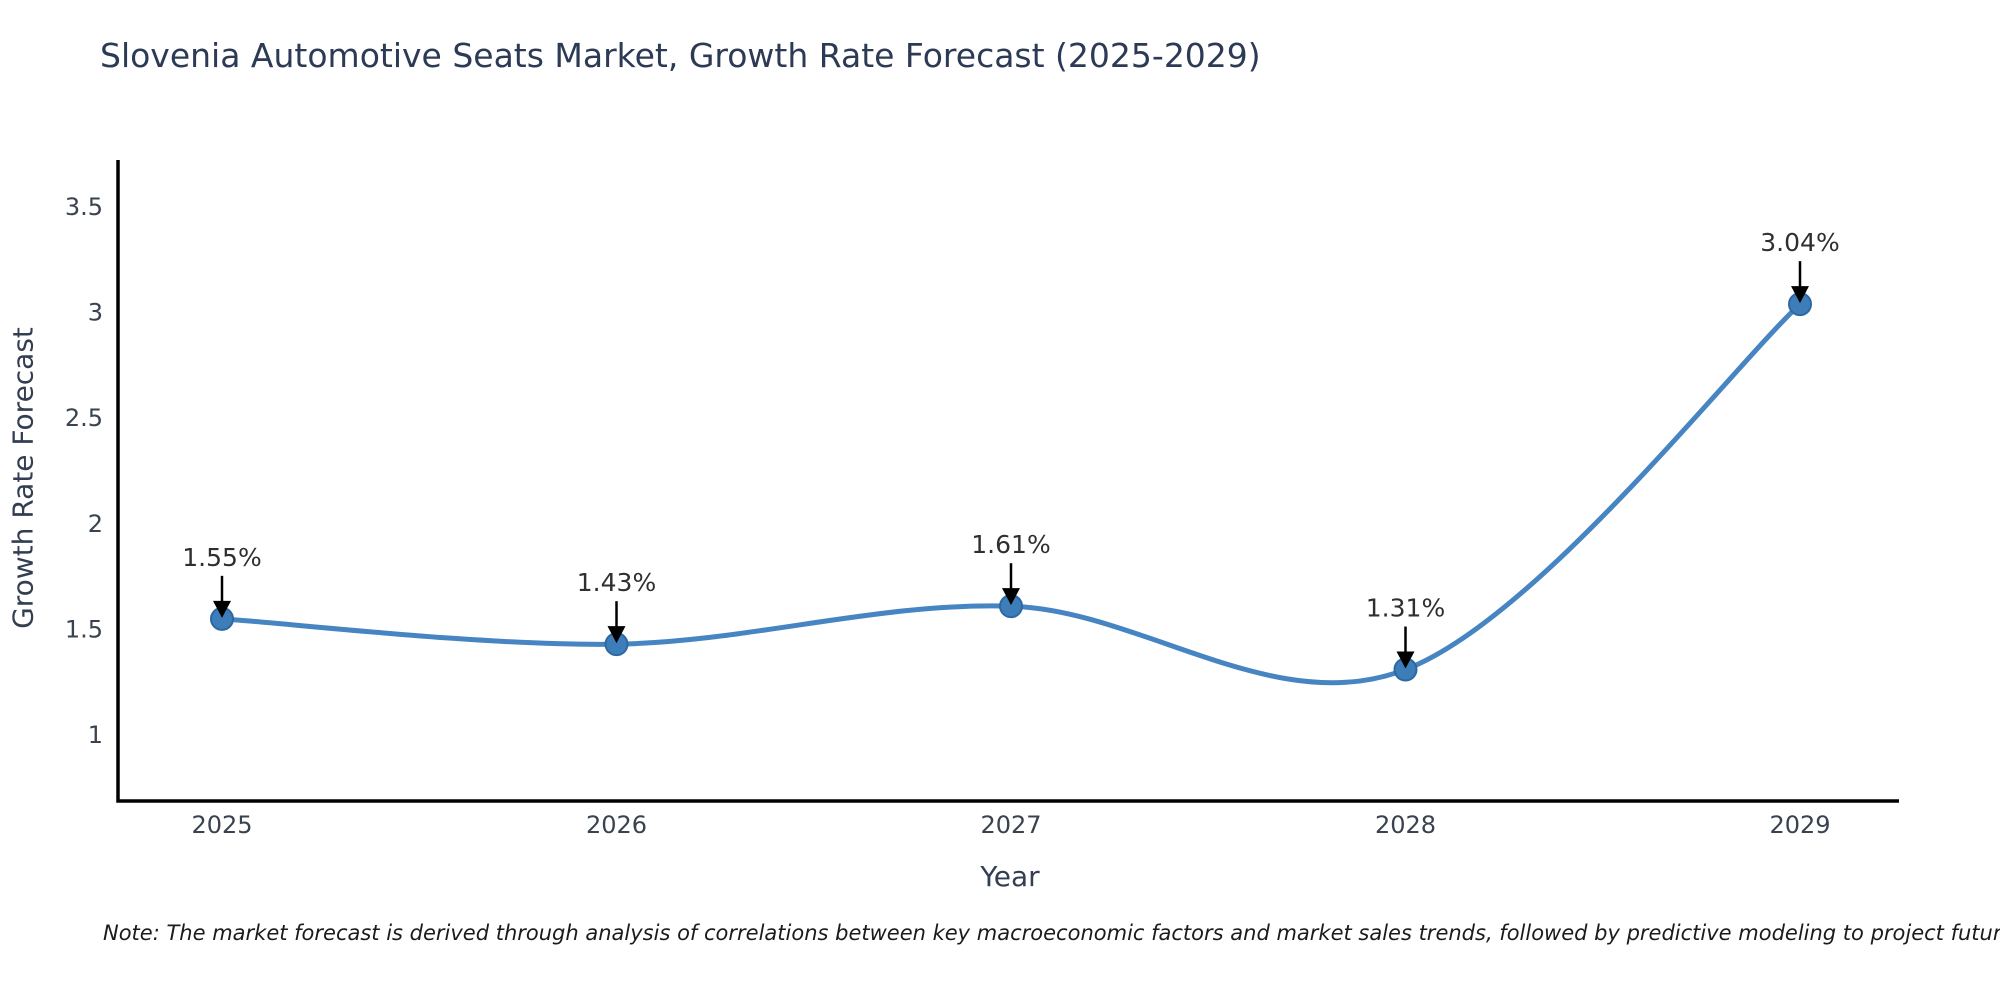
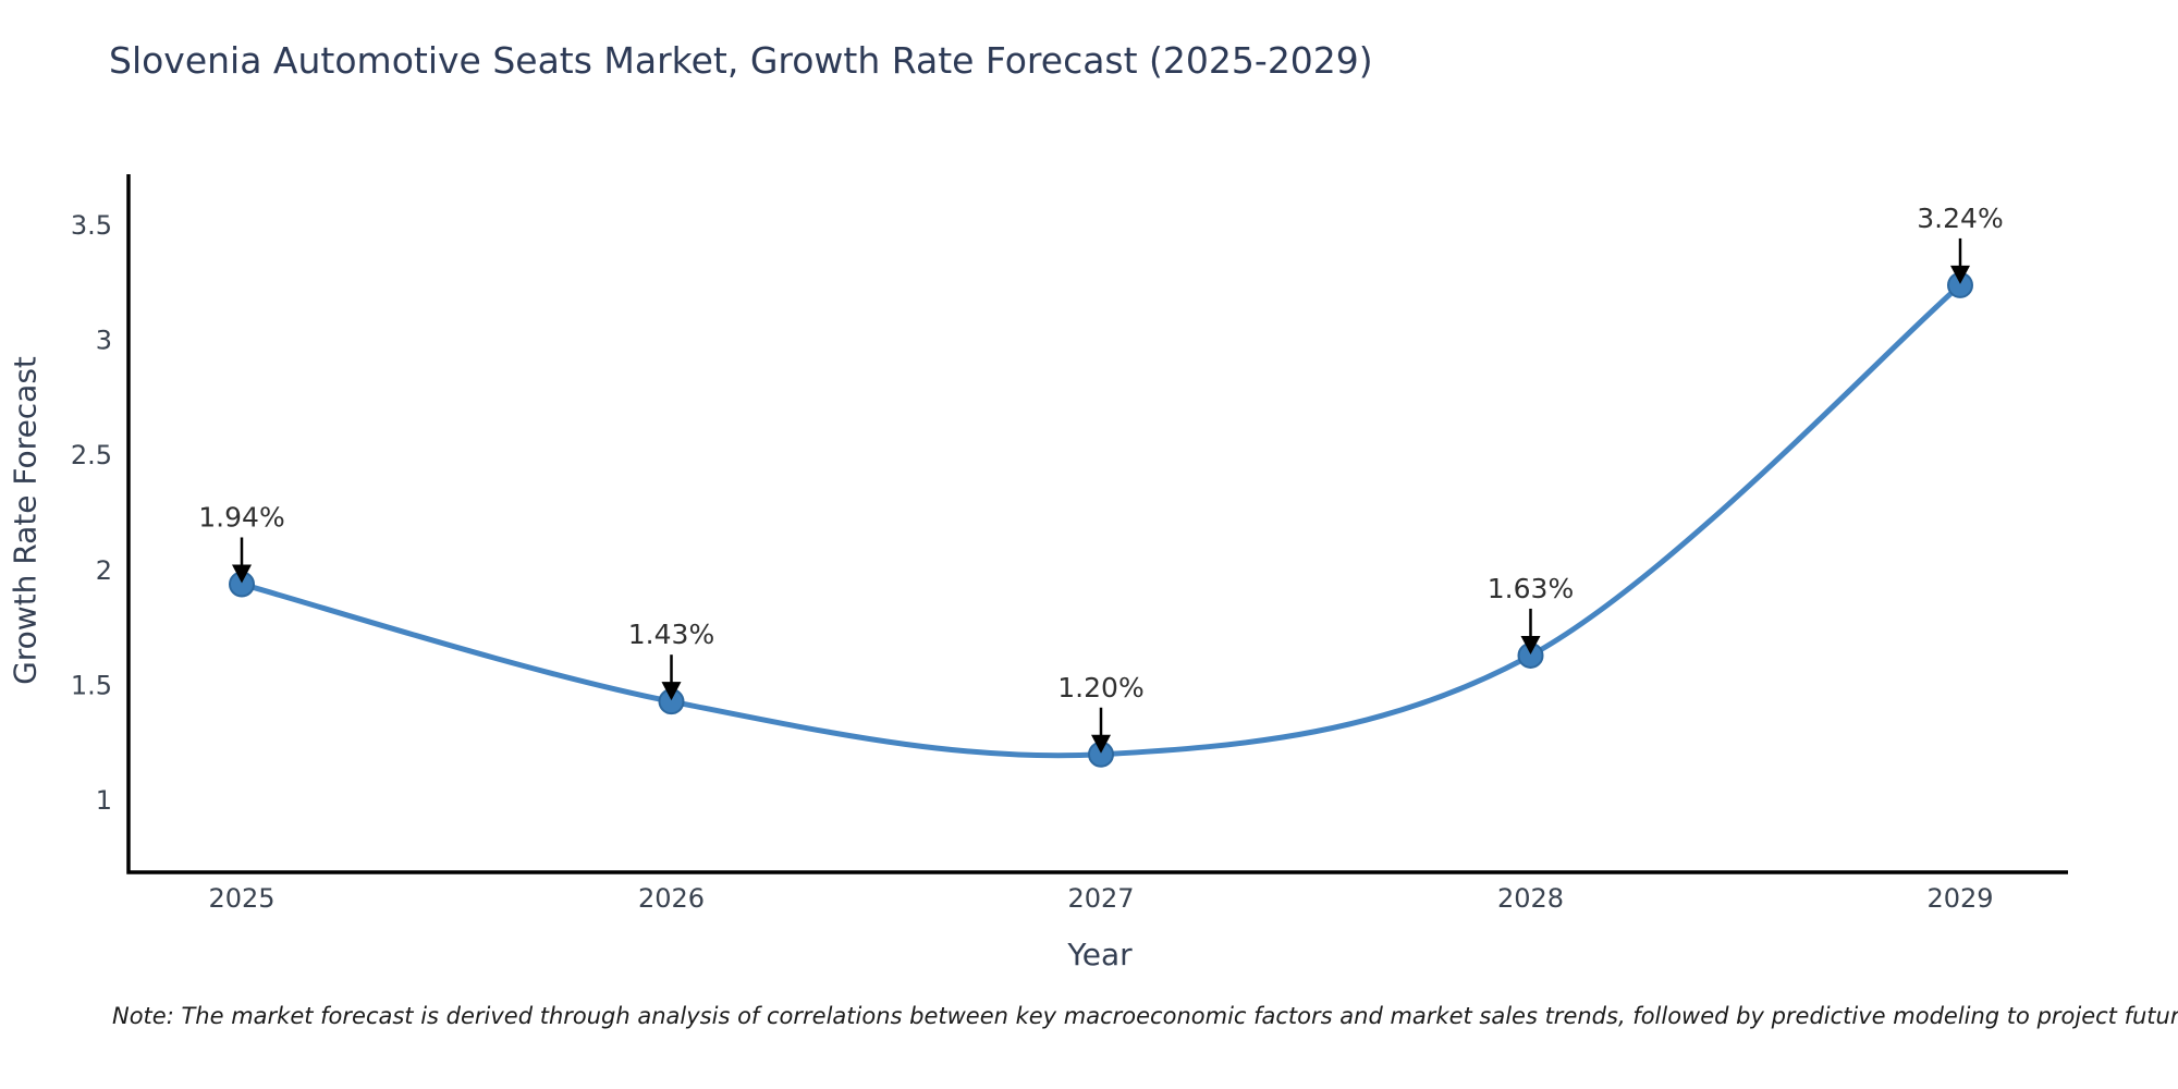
2025: 1.55% -> 1.94%
2027: 1.61% -> 1.20%
2028: 1.31% -> 1.63%
2029: 3.04% -> 3.24%
